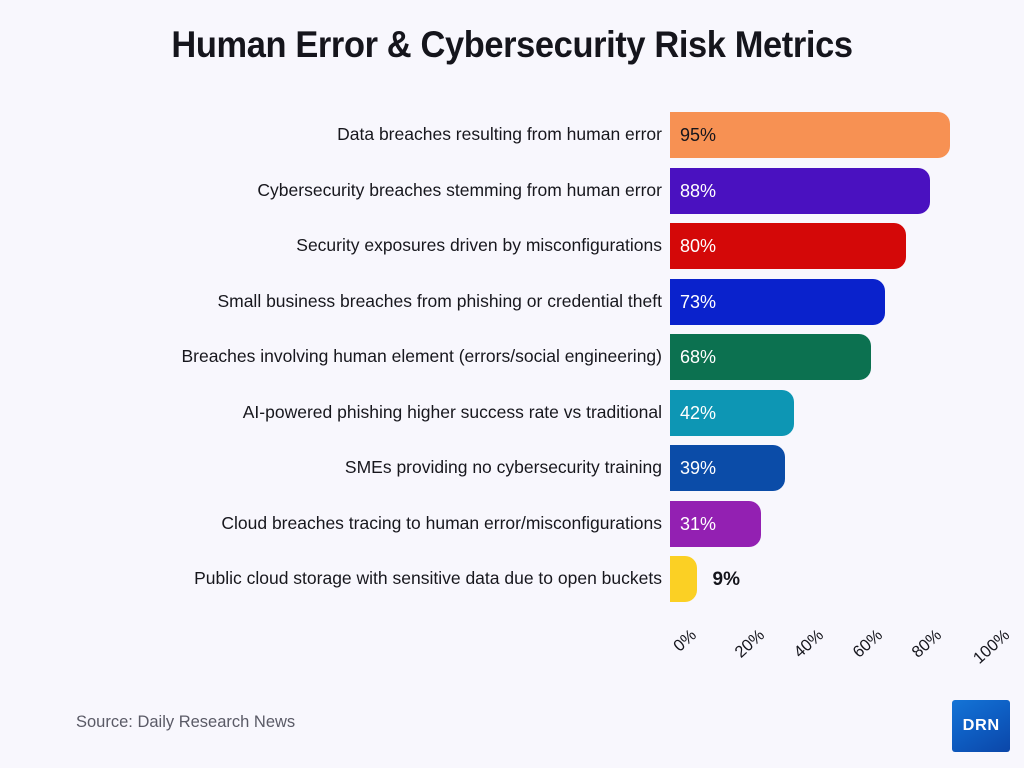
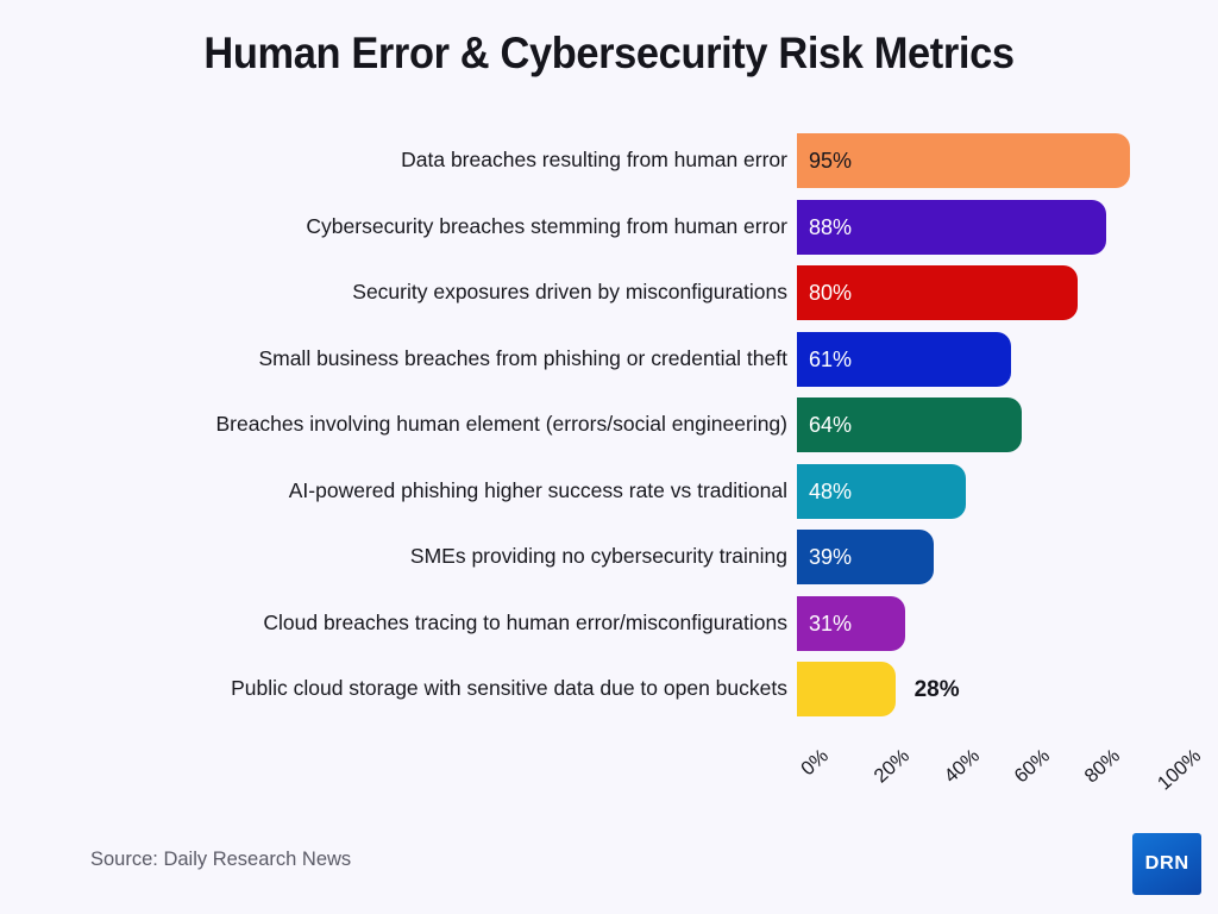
Small business breaches from phishing or credential theft: 73% -> 61%
Breaches involving human element (errors/social engineering): 68% -> 64%
AI-powered phishing higher success rate vs traditional: 42% -> 48%
Public cloud storage with sensitive data due to open buckets: 9% -> 28%
